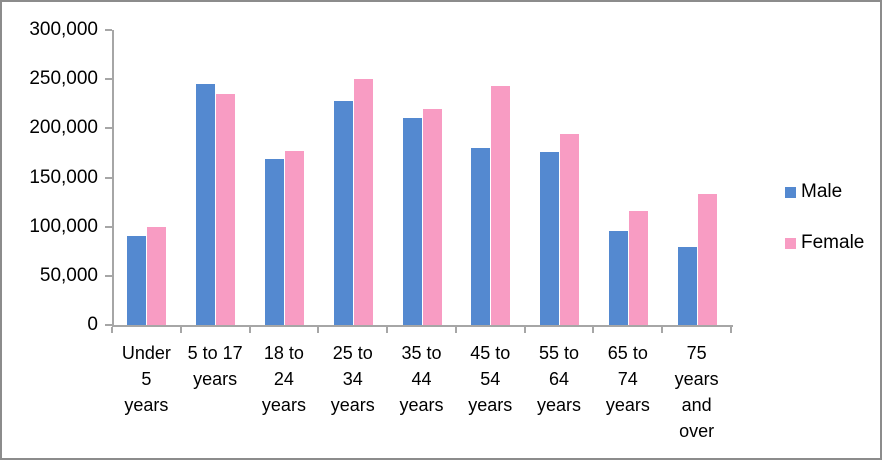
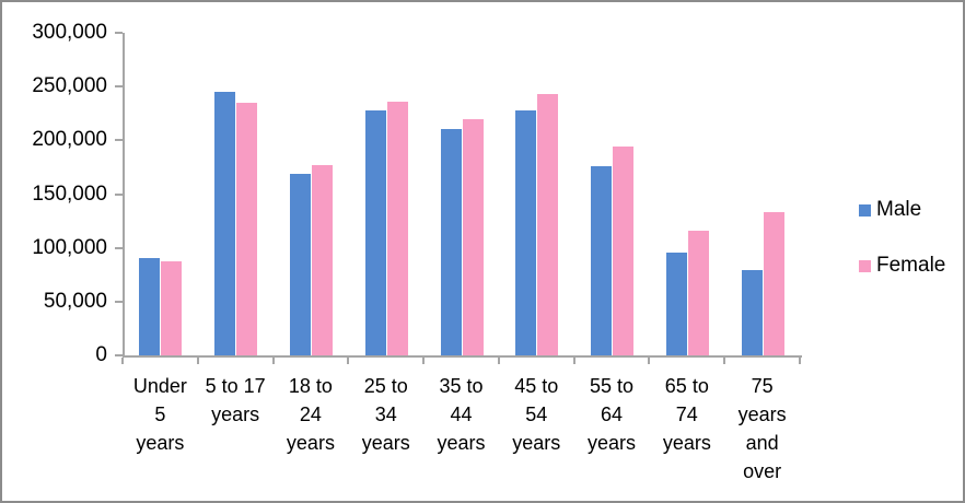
Female/Under 5 years: 100000 -> 90000
Female/25 to 34 years: 250000 -> 240000
Male/45 to 54 years: 180000 -> 230000
